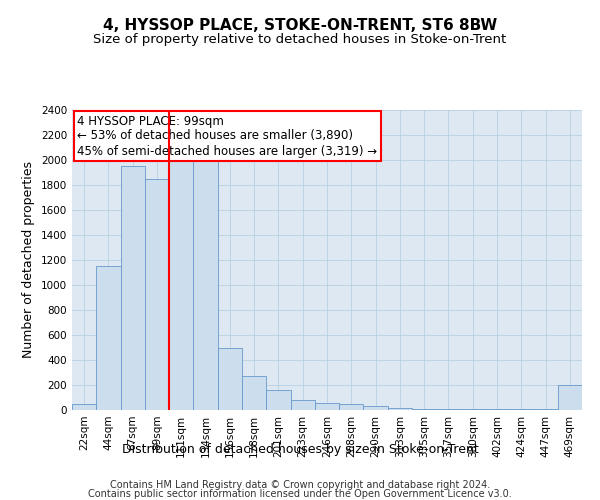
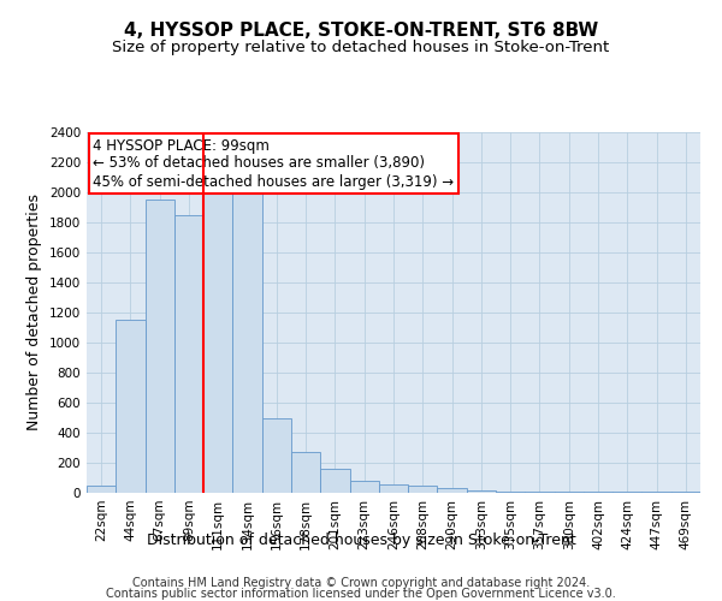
469sqm: 200 -> 0
